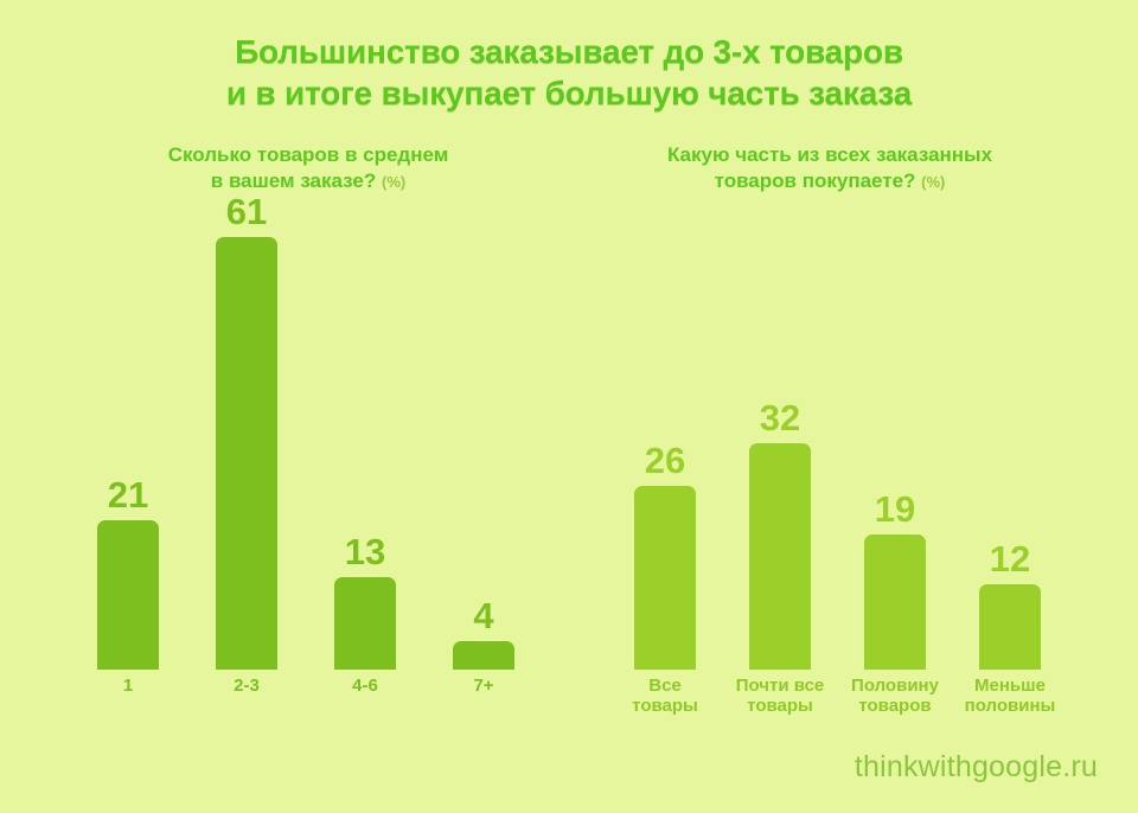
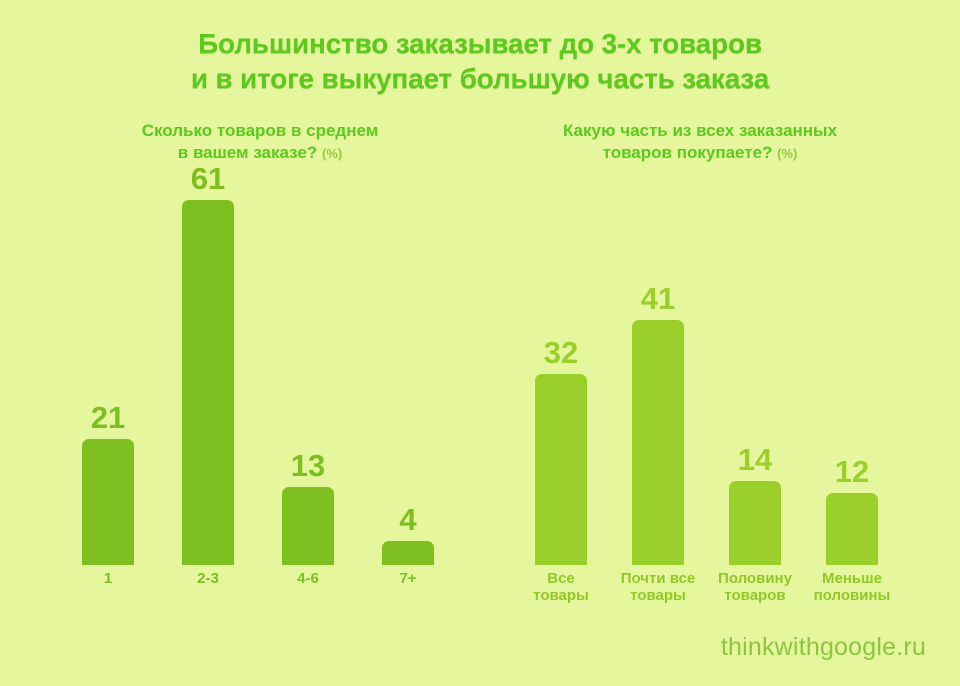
Какую часть из всех заказанных товаров покупаете? (%)/Все товары: 26 -> 32
Какую часть из всех заказанных товаров покупаете? (%)/Почти все товары: 32 -> 41
Какую часть из всех заказанных товаров покупаете? (%)/Половину товаров: 19 -> 14
